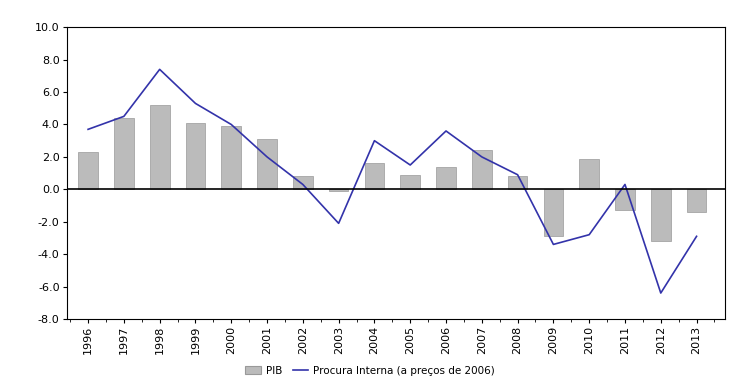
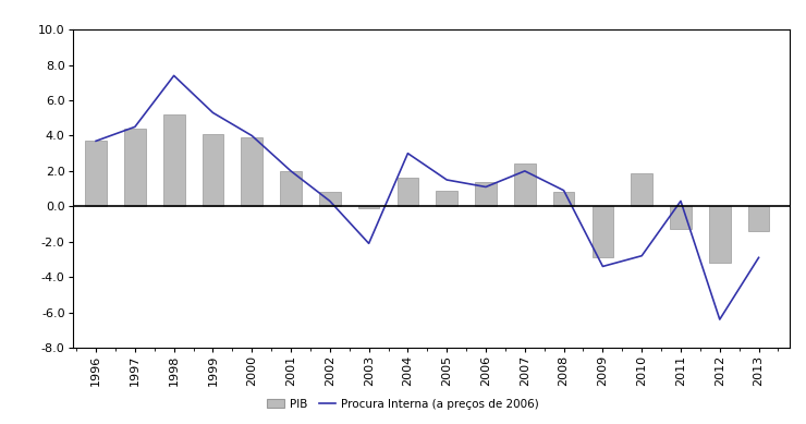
PIB/1996: 2.3 -> 3.7
PIB/2001: 3.1 -> 2.0
Procura Interna (a preços de 2006)/2006: 3.6 -> 1.1
